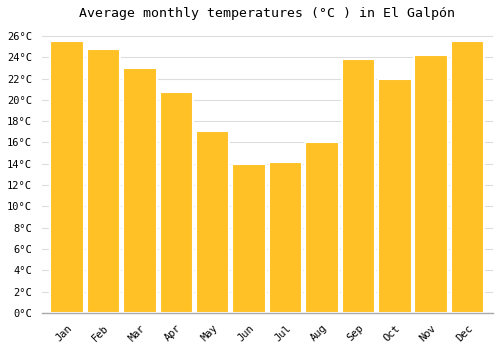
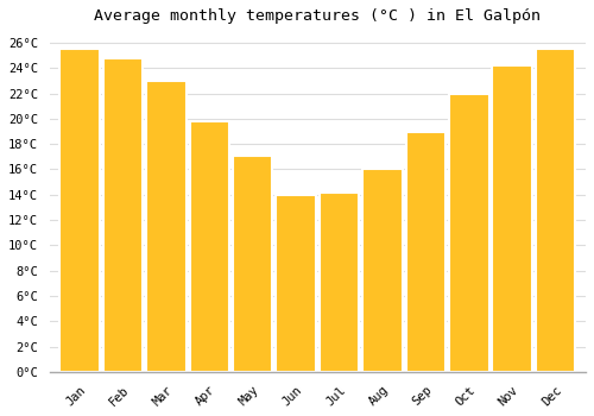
Apr: 20.7°C -> 19.8°C
Sep: 23.8°C -> 19.0°C
